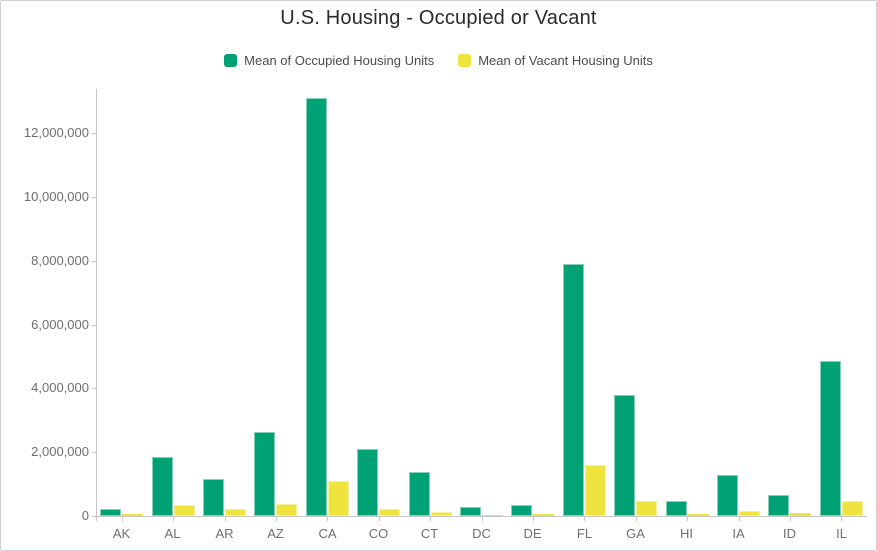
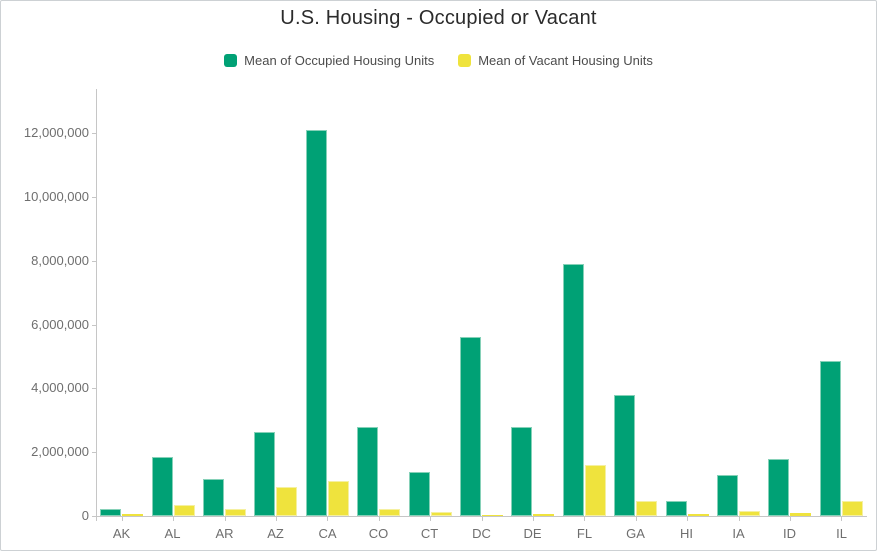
Mean of Vacant Housing Units/AZ: 400000 -> 900000
Mean of Occupied Housing Units/CA: 13100000 -> 12100000
Mean of Occupied Housing Units/CO: 2100000 -> 2800000
Mean of Occupied Housing Units/DC: 300000 -> 5600000
Mean of Occupied Housing Units/DE: 400000 -> 2800000
Mean of Occupied Housing Units/ID: 600000 -> 1800000
